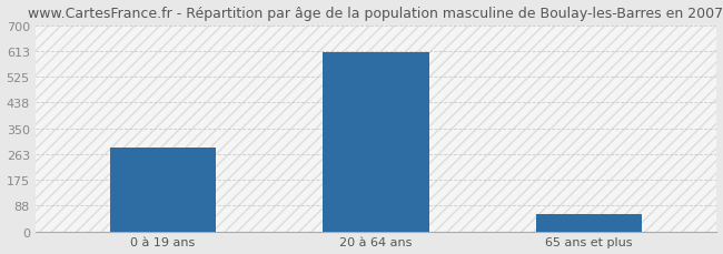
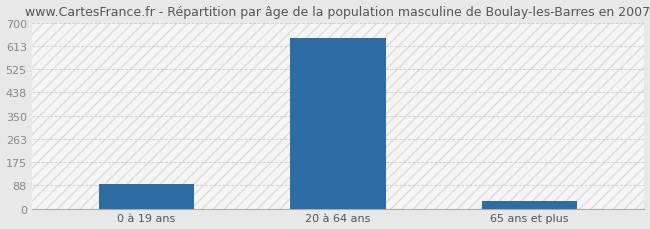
0 à 19 ans: 285 -> 93
20 à 64 ans: 610 -> 643
65 ans et plus: 60 -> 30
